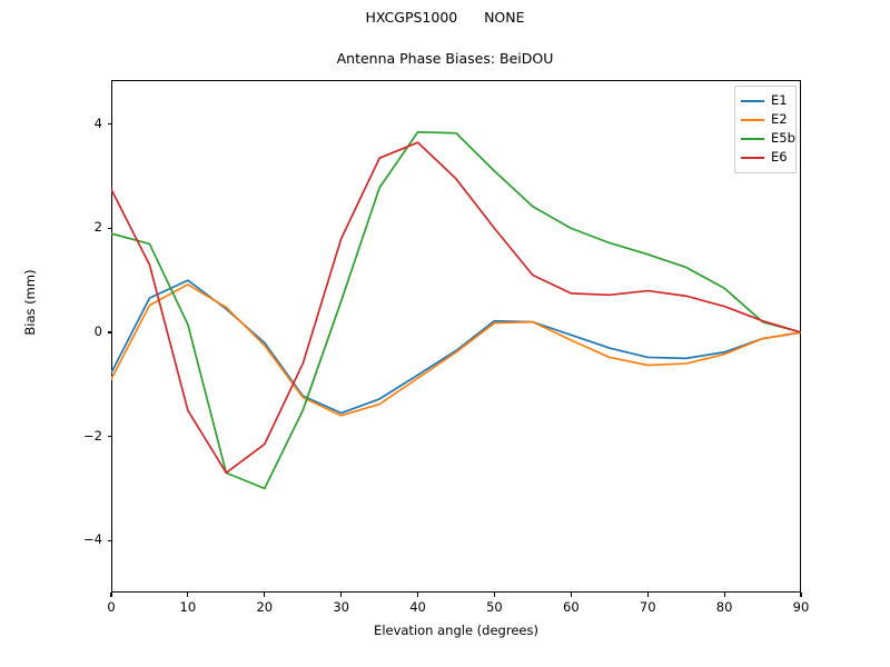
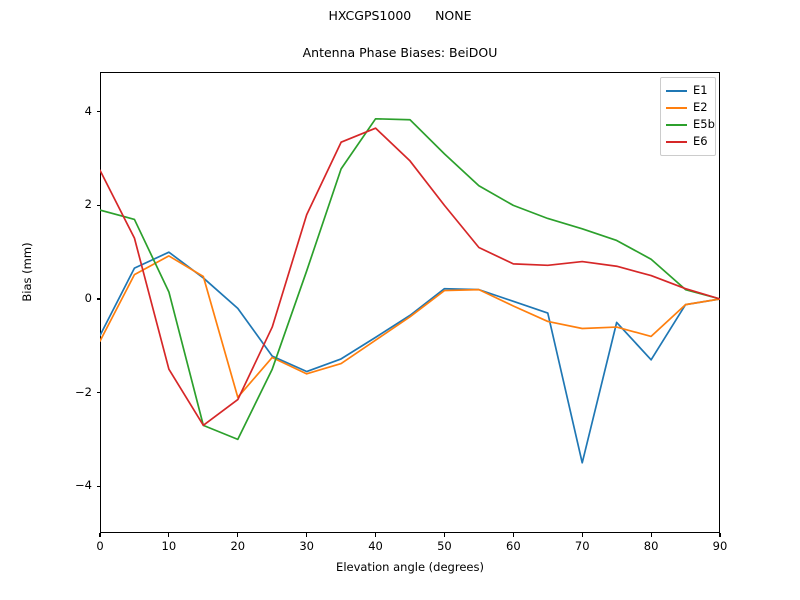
E2/20: -0.2 -> -2.1
E1/70: -0.5 -> -3.5
E1/80: -0.4 -> -1.3
E2/80: -0.4 -> -0.8
